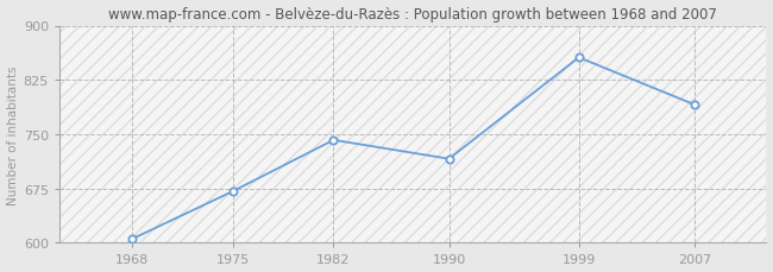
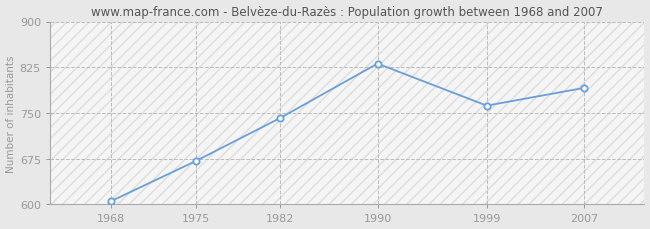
1990: 716 -> 831
1999: 856 -> 762
